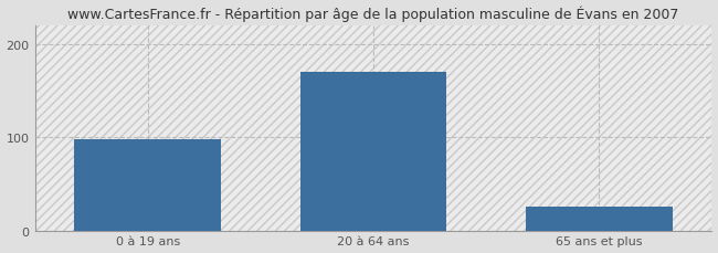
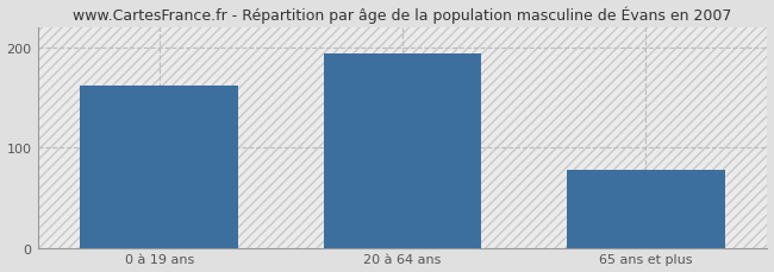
0 à 19 ans: 98 -> 162
20 à 64 ans: 170 -> 194
65 ans et plus: 25 -> 78
